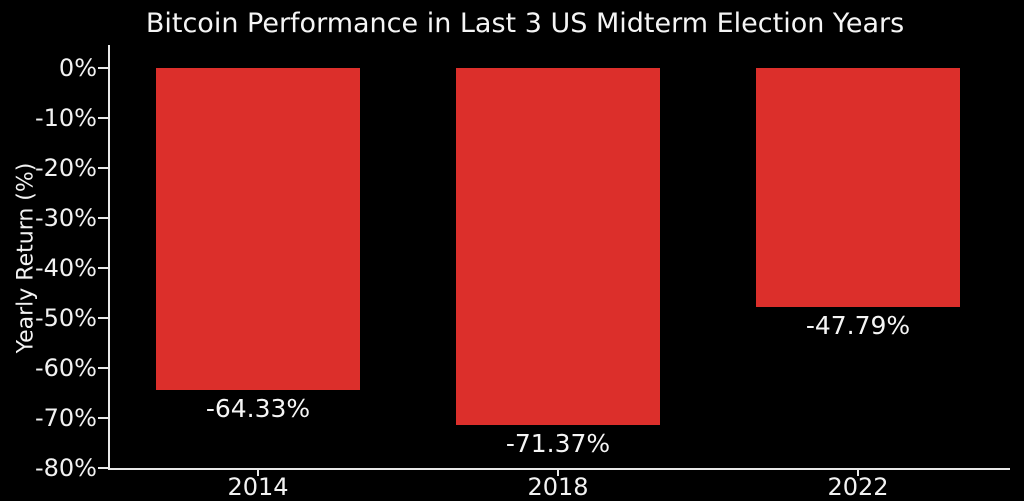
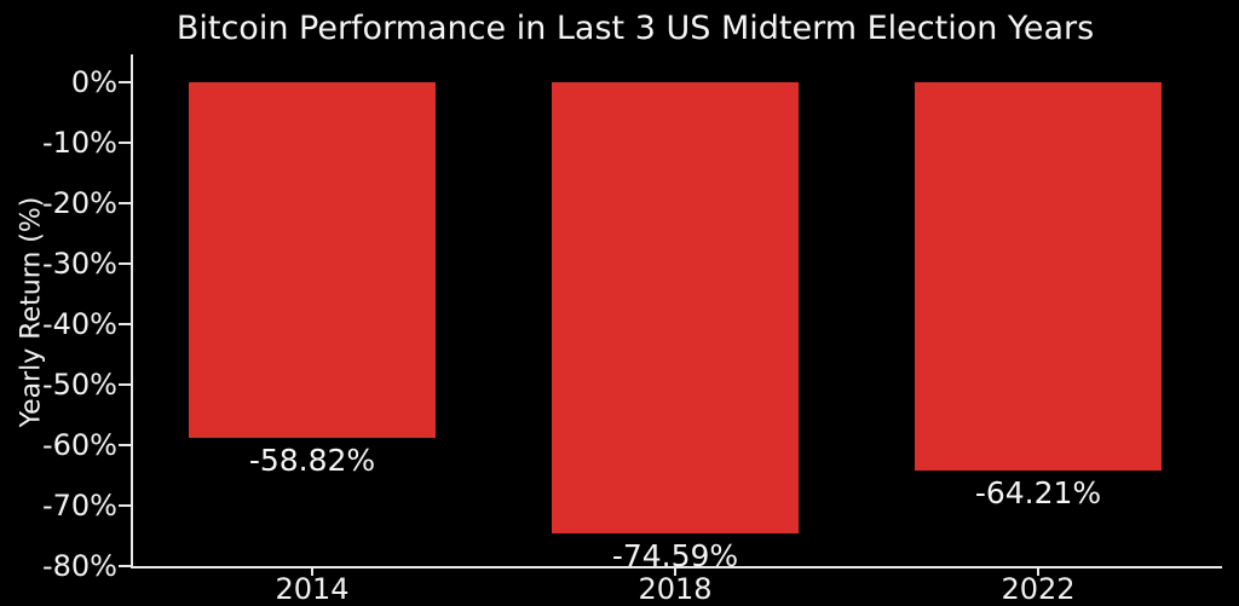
2014: -64.33% -> -58.82%
2018: -71.37% -> -74.59%
2022: -47.79% -> -64.21%
